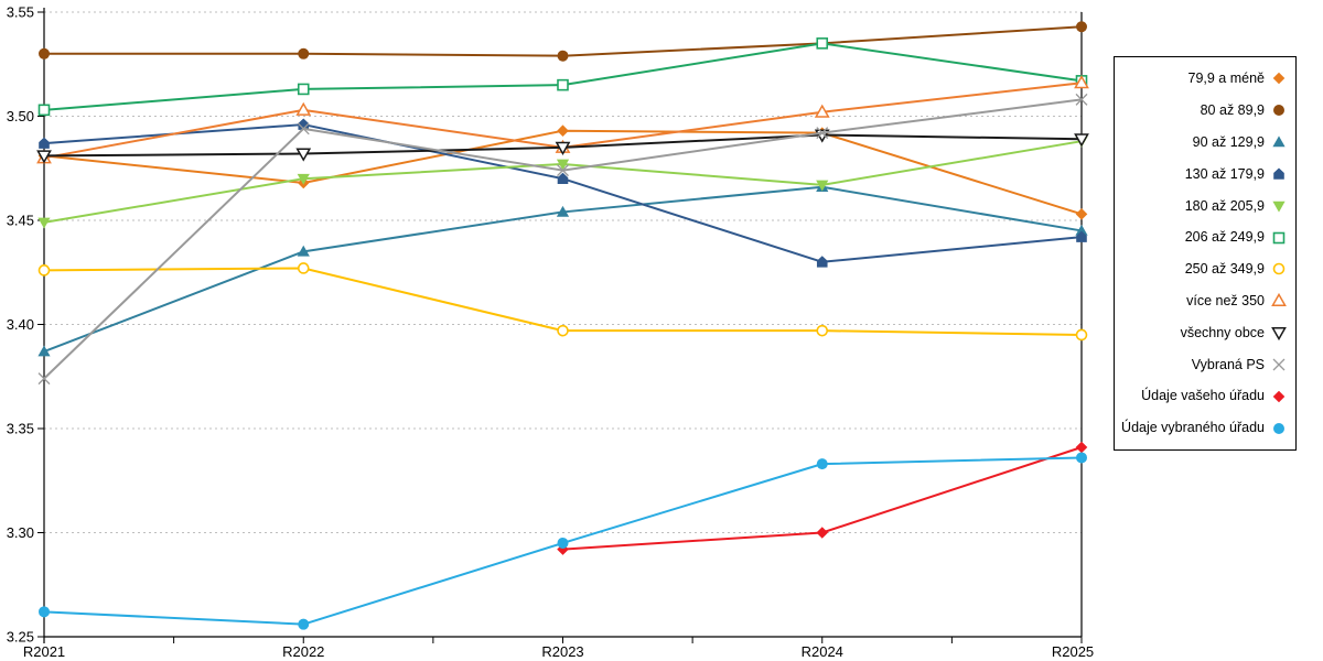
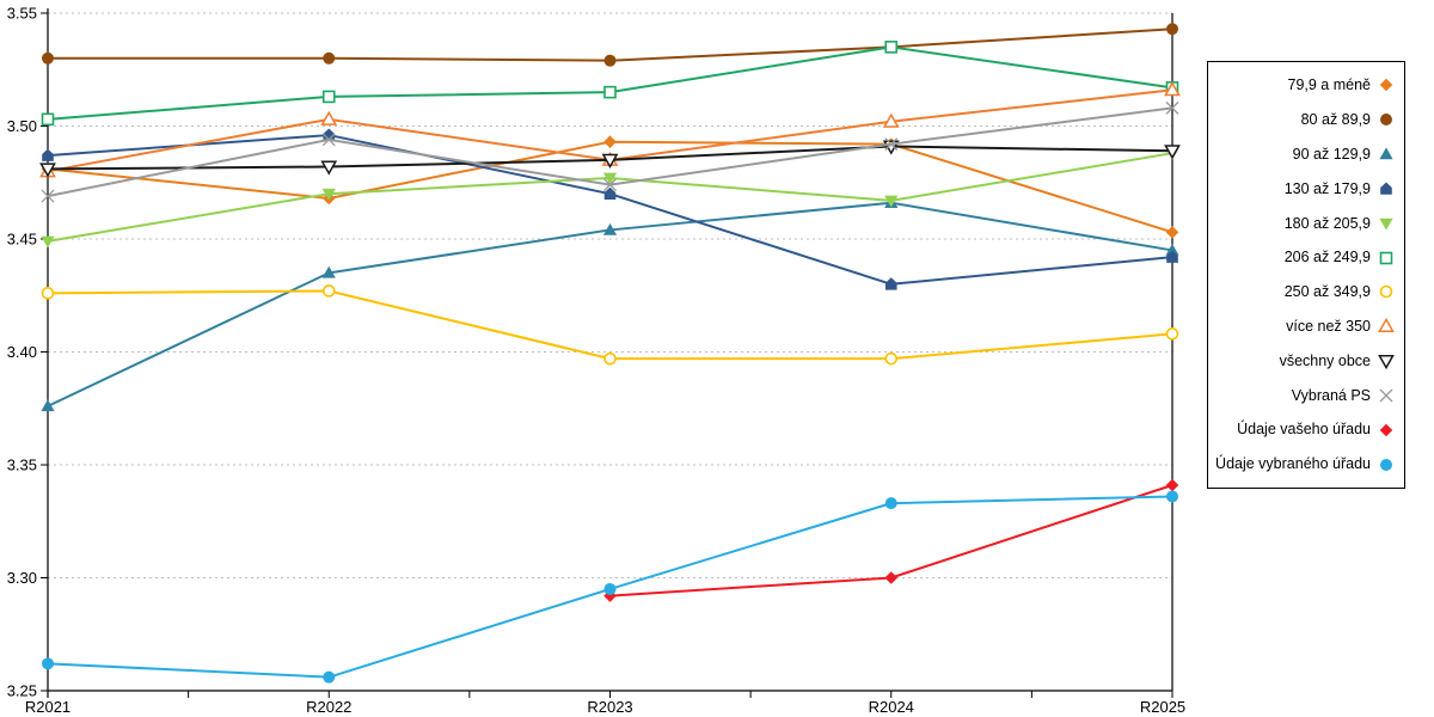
90 až 129,9/R2021: 3.387 -> 3.376
Vybraná PS/R2021: 3.374 -> 3.469
250 až 349,9/R2025: 3.395 -> 3.408
